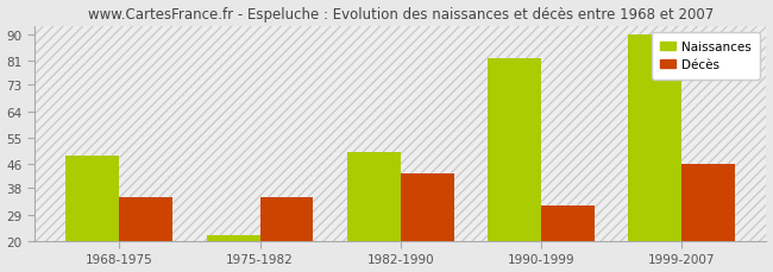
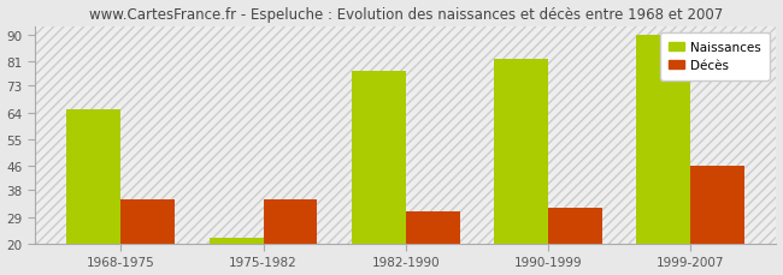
Naissances/1968-1975: 49 -> 65
Naissances/1982-1990: 50 -> 78
Décès/1982-1990: 43 -> 31
